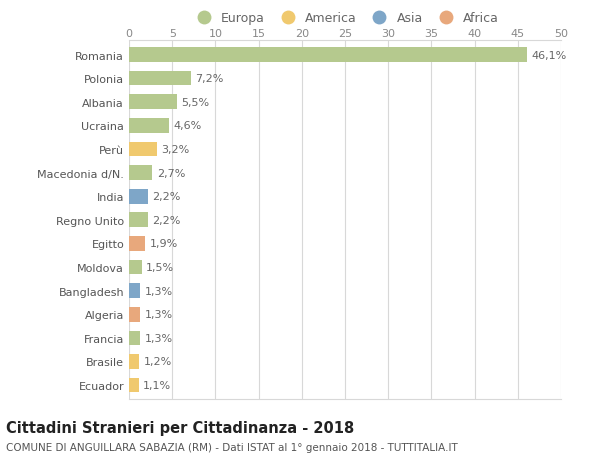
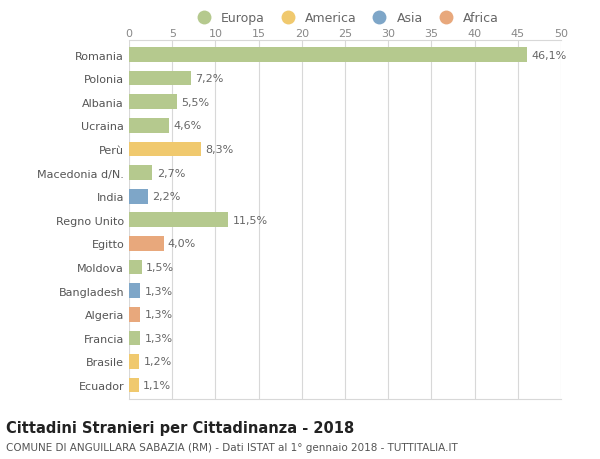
Perù: 3,2% -> 8,3%
Regno Unito: 2,2% -> 11,5%
Egitto: 1,9% -> 4,0%
